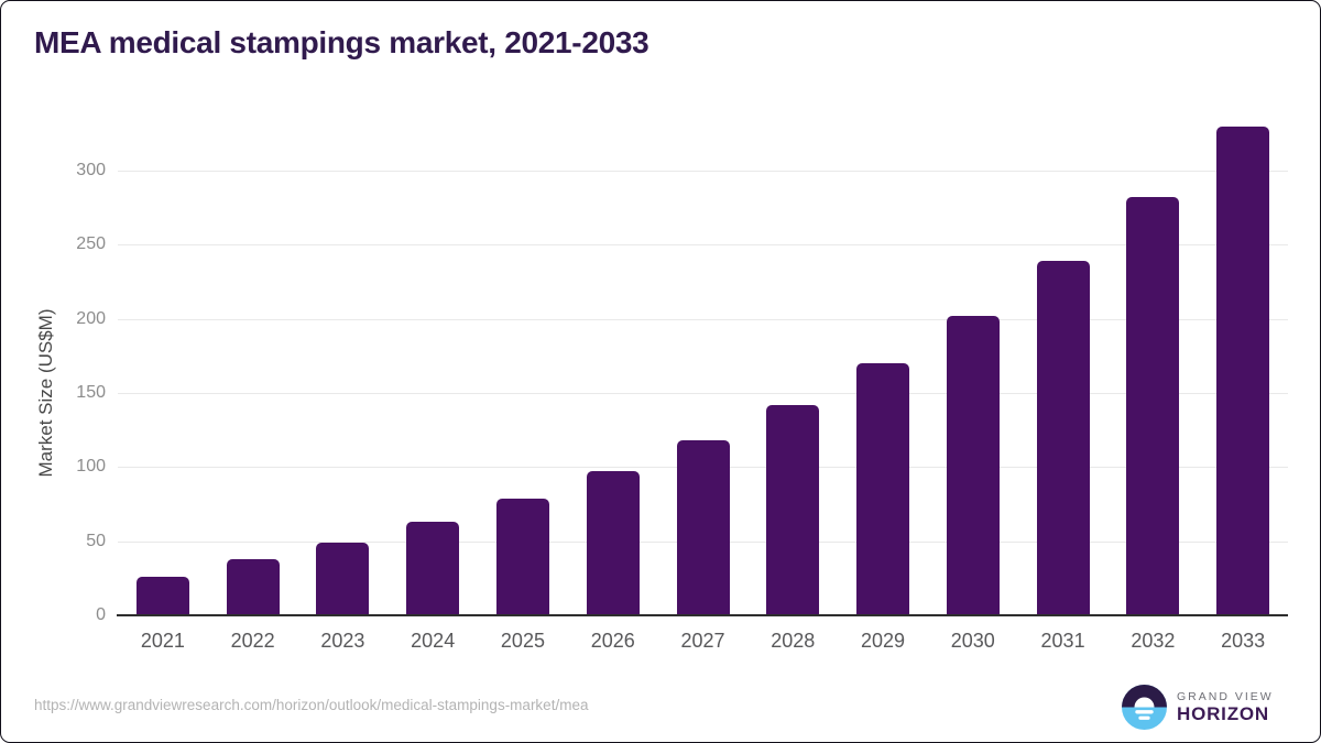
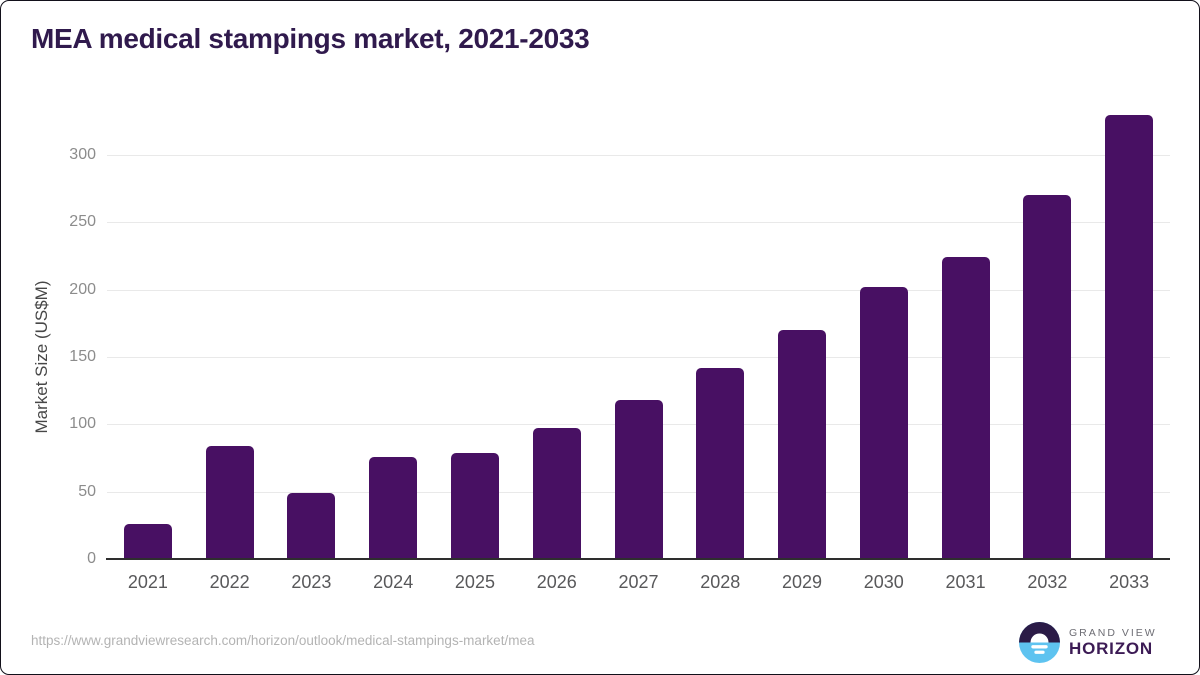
2022: 38 -> 84
2024: 63 -> 76
2031: 239 -> 224
2032: 282 -> 270
